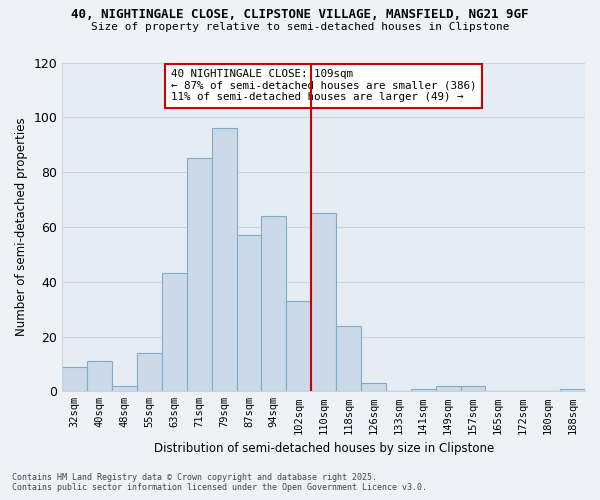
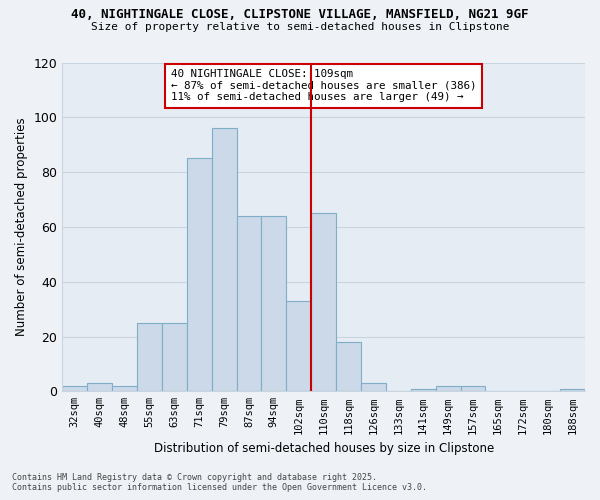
32sqm: 9 -> 2
40sqm: 11 -> 3
55sqm: 14 -> 25
63sqm: 43 -> 25
87sqm: 57 -> 64
118sqm: 24 -> 18
